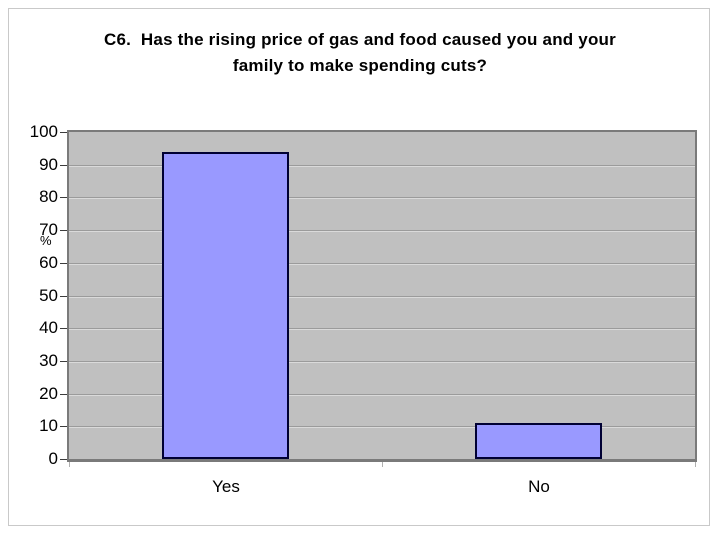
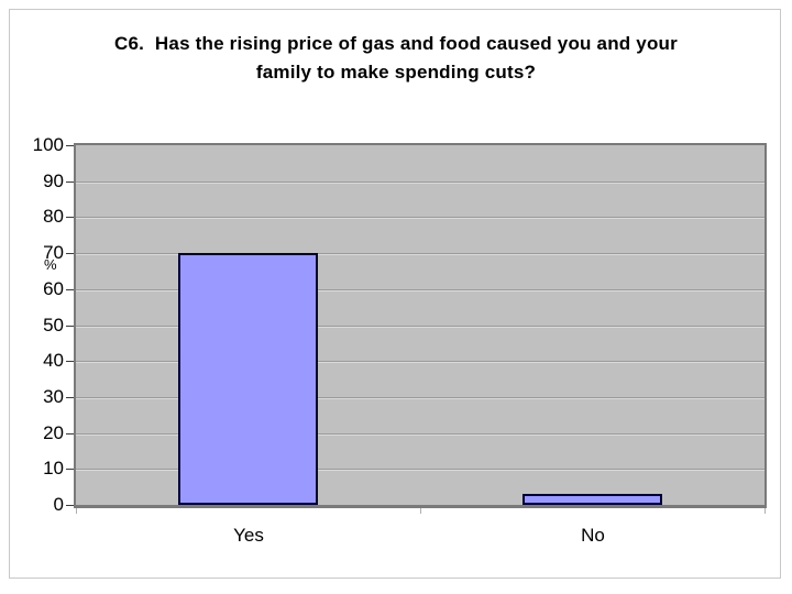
Yes: 94 -> 70
No: 11 -> 3
